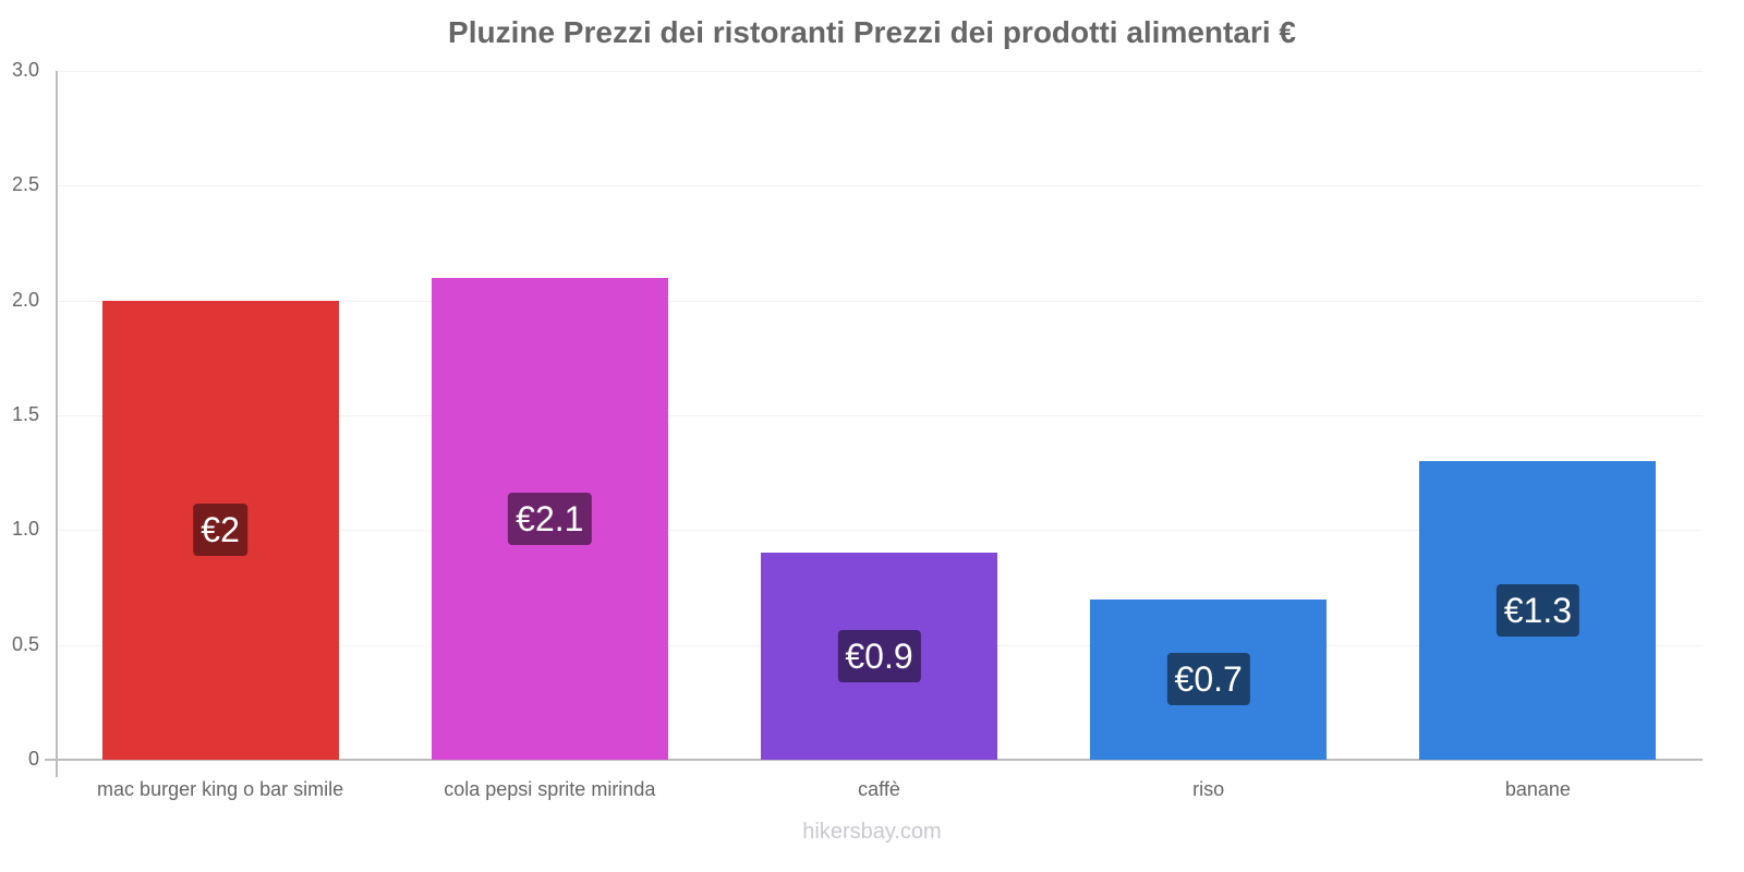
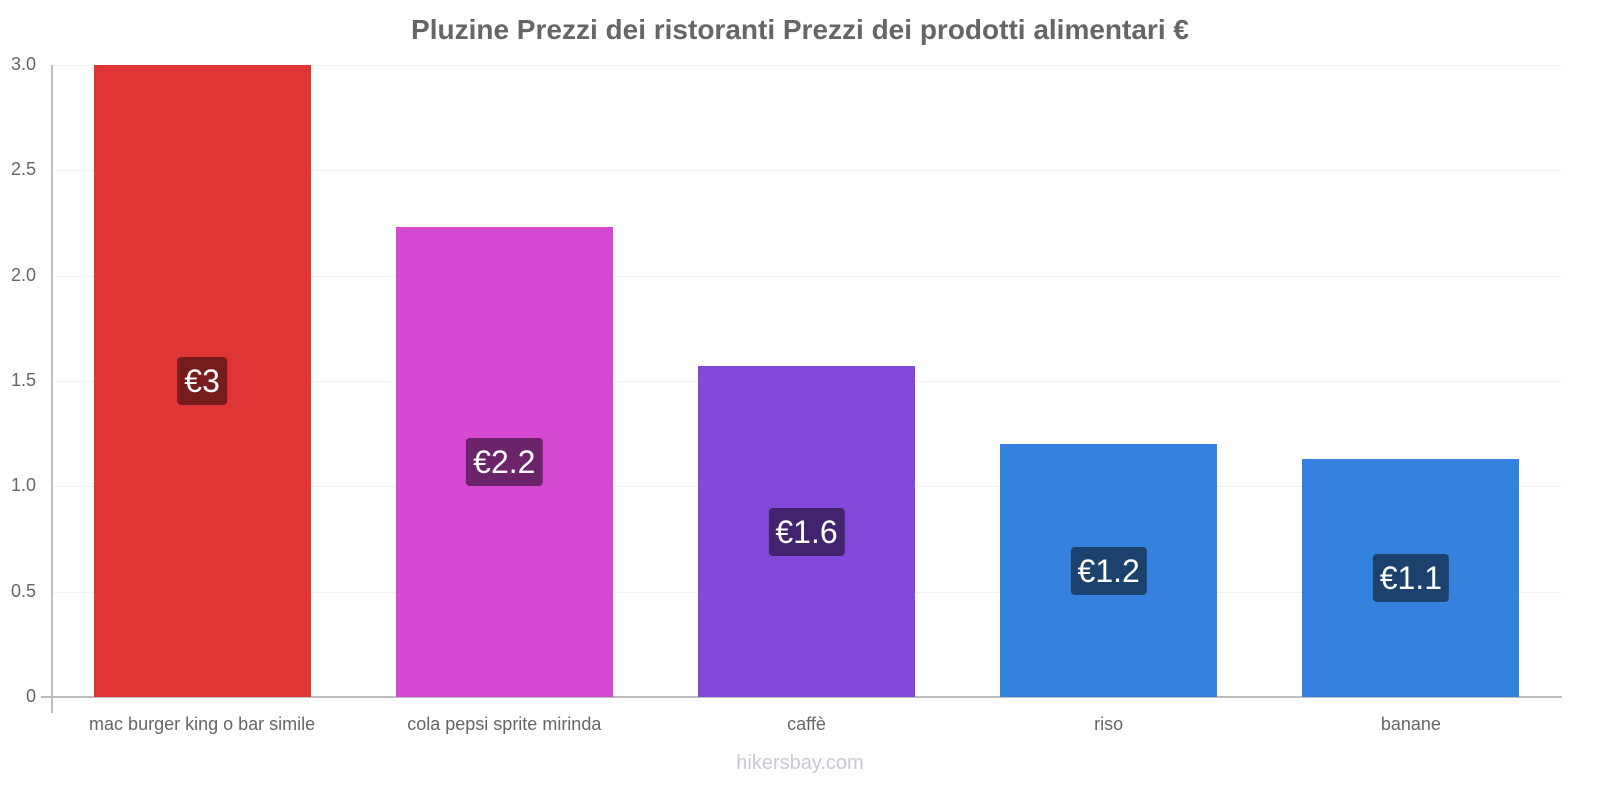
mac burger king o bar simile: €2 -> €3
cola pepsi sprite mirinda: €2.1 -> €2.2
caffè: €0.9 -> €1.6
riso: €0.7 -> €1.2
banane: €1.3 -> €1.1
